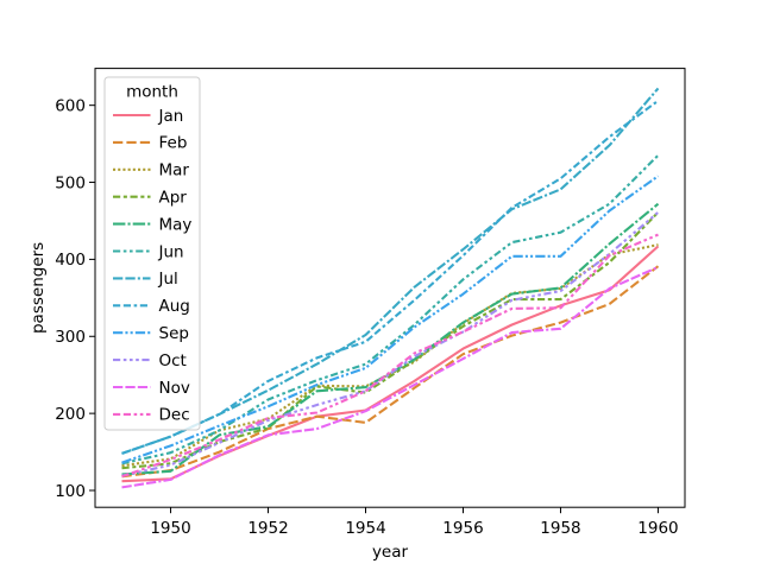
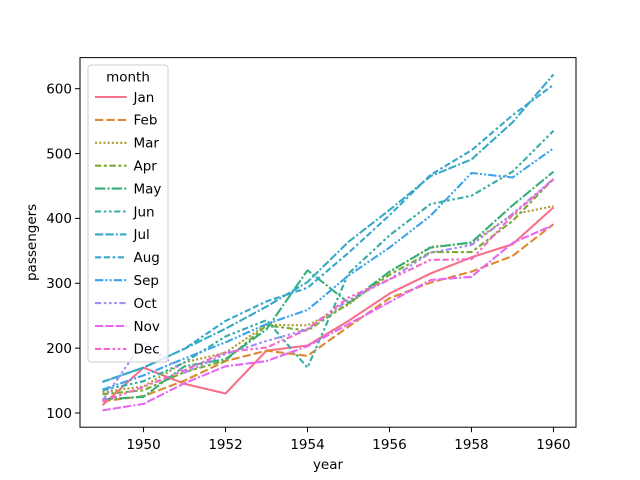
Jan/1950: 120 -> 170
Oct/1950: 130 -> 210
Jan/1952: 170 -> 130
May/1954: 230 -> 320
Jun/1954: 260 -> 170
Sep/1958: 400 -> 470
Dec/1960: 430 -> 460
